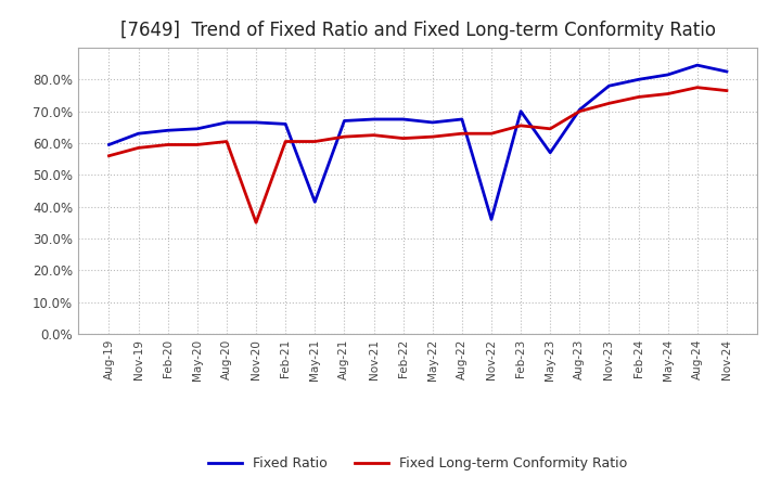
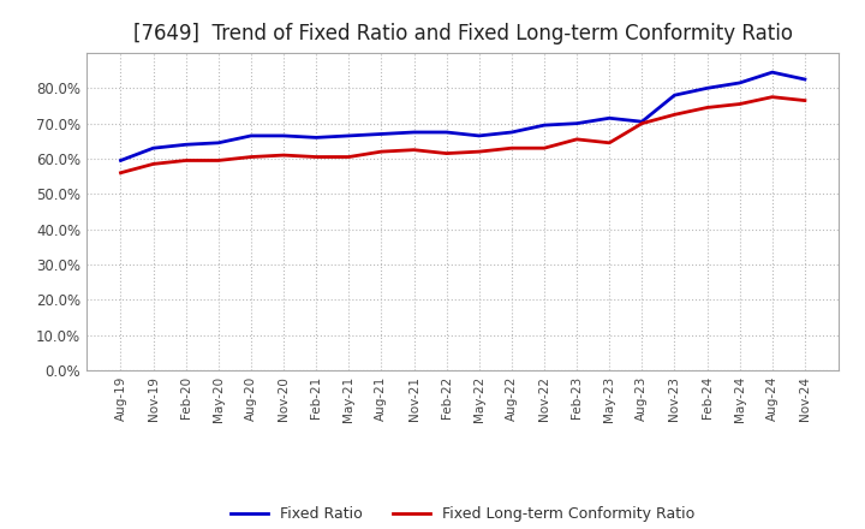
Fixed Long-term Conformity Ratio/Nov-20: 35.0% -> 61.0%
Fixed Ratio/May-21: 41.5% -> 66.5%
Fixed Ratio/Nov-22: 36.0% -> 69.5%
Fixed Ratio/May-23: 57.0% -> 71.5%
